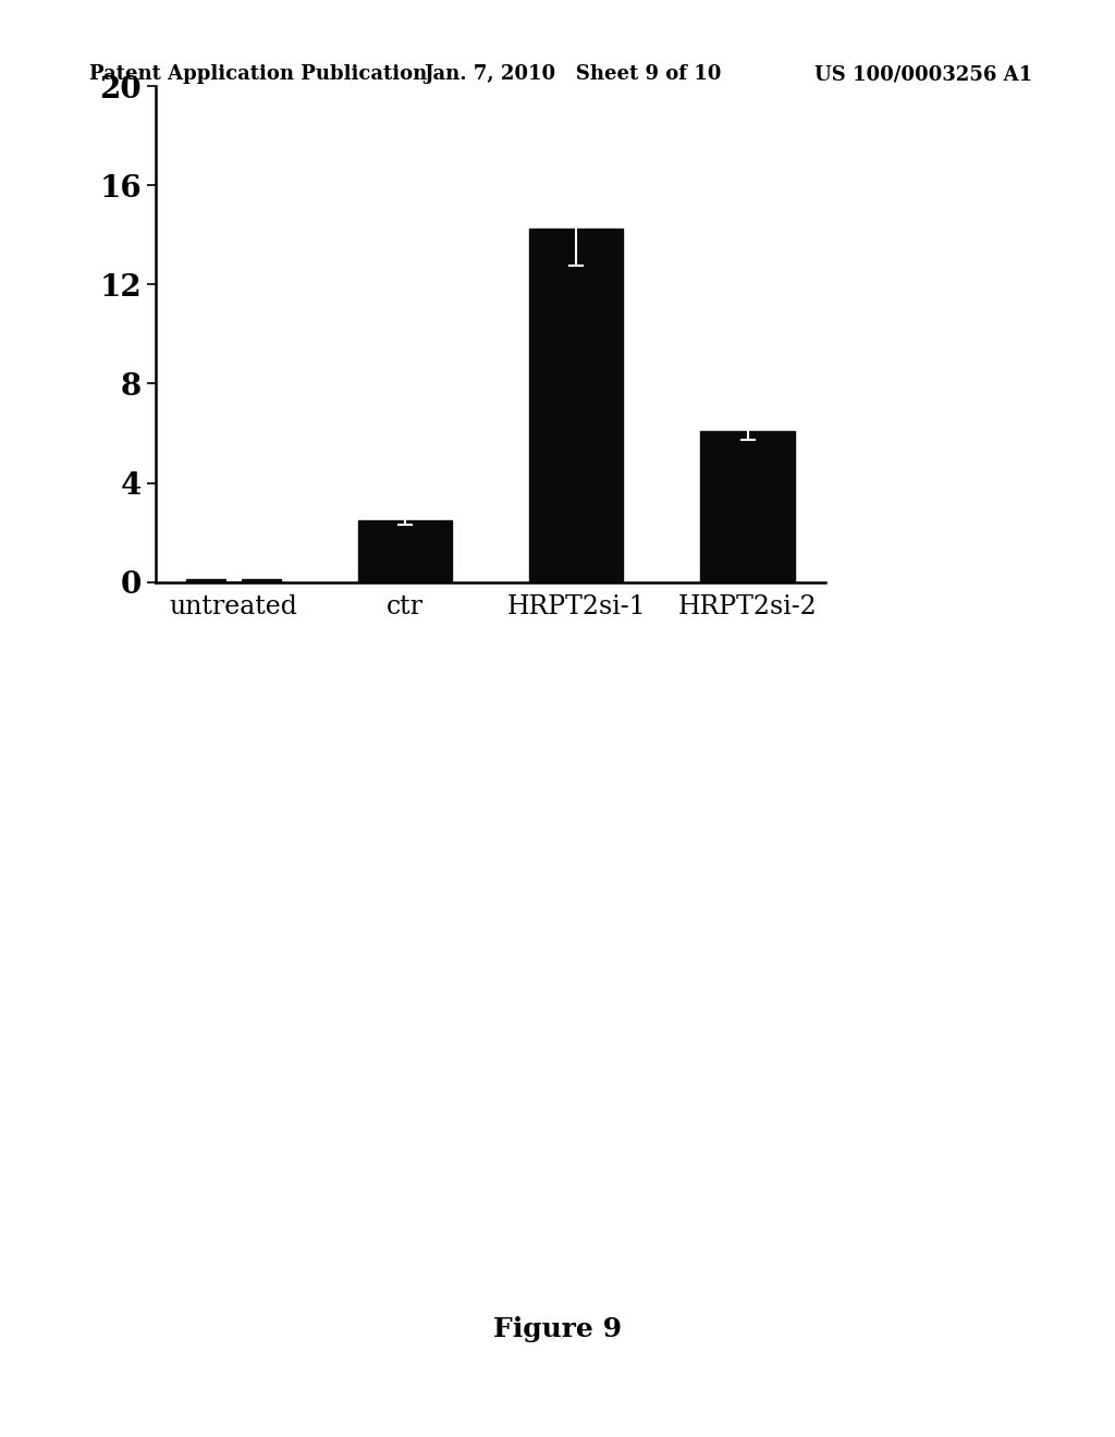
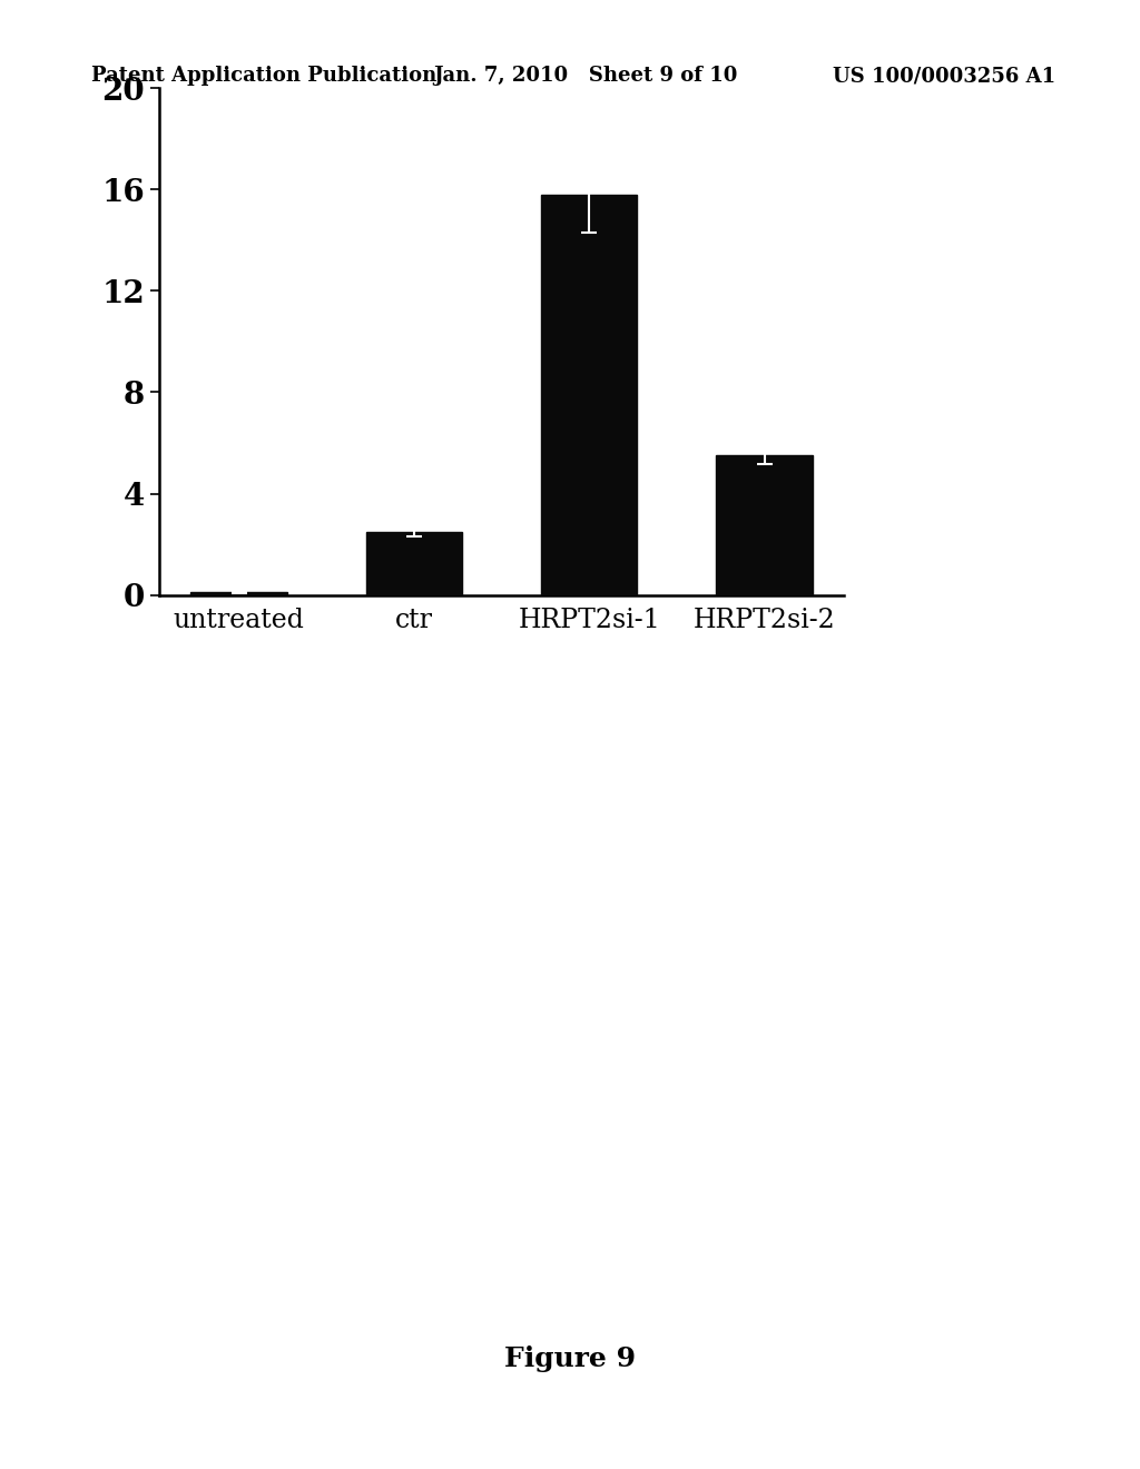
HRPT2si-1: 14.25 -> 15.80
HRPT2si-2: 6.10 -> 5.50
